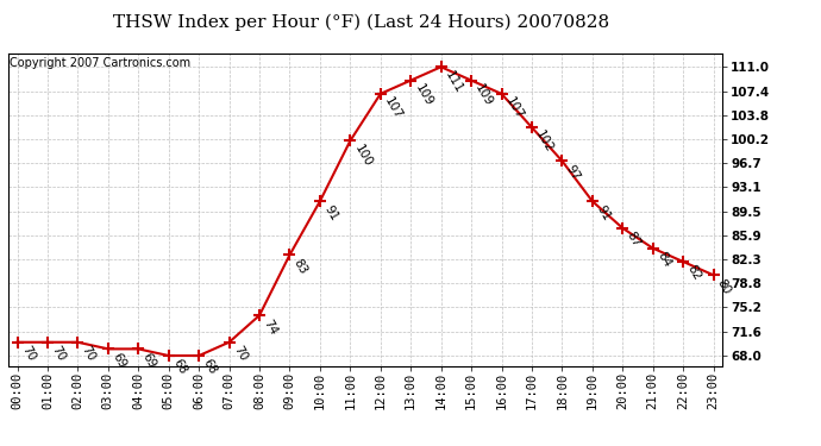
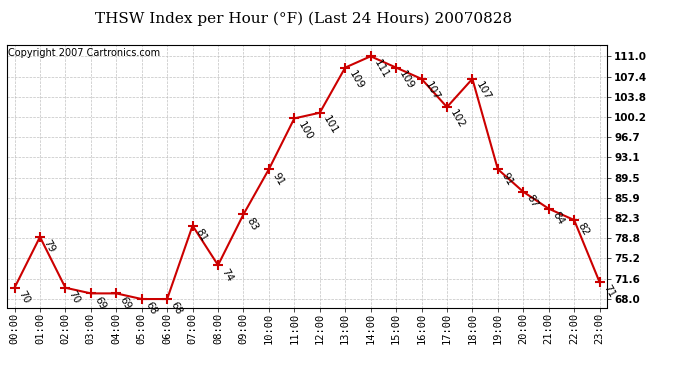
01:00: 70 -> 79
07:00: 70 -> 81
12:00: 107 -> 101
18:00: 97 -> 107
23:00: 80 -> 71
